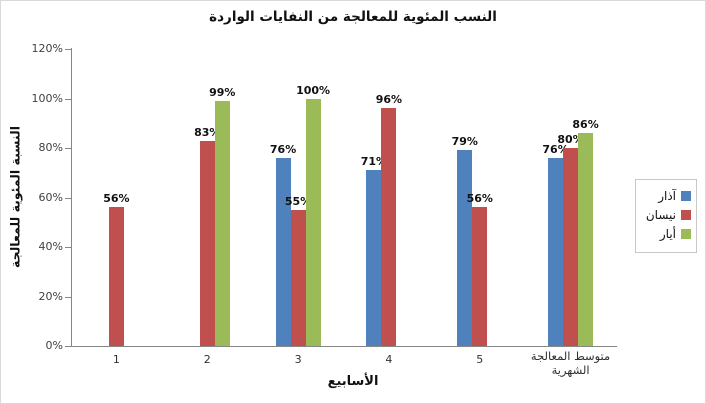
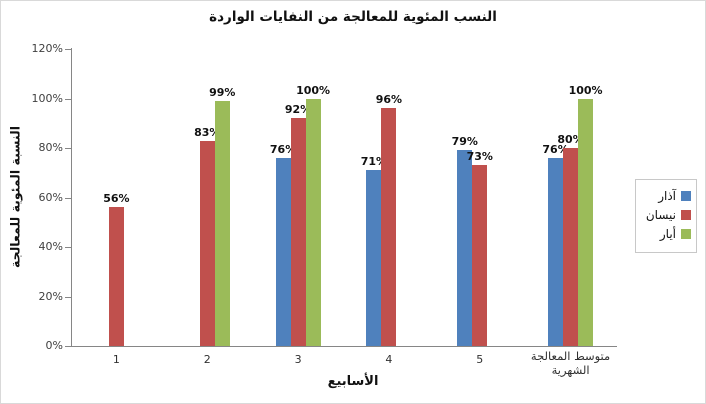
نيسان/3: 55% -> 92%
نيسان/5: 56% -> 73%
أيار/متوسط المعالجة الشهرية: 86% -> 100%
